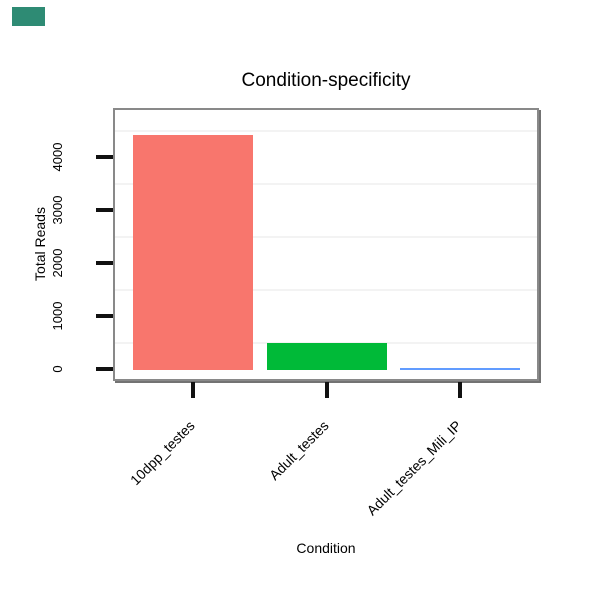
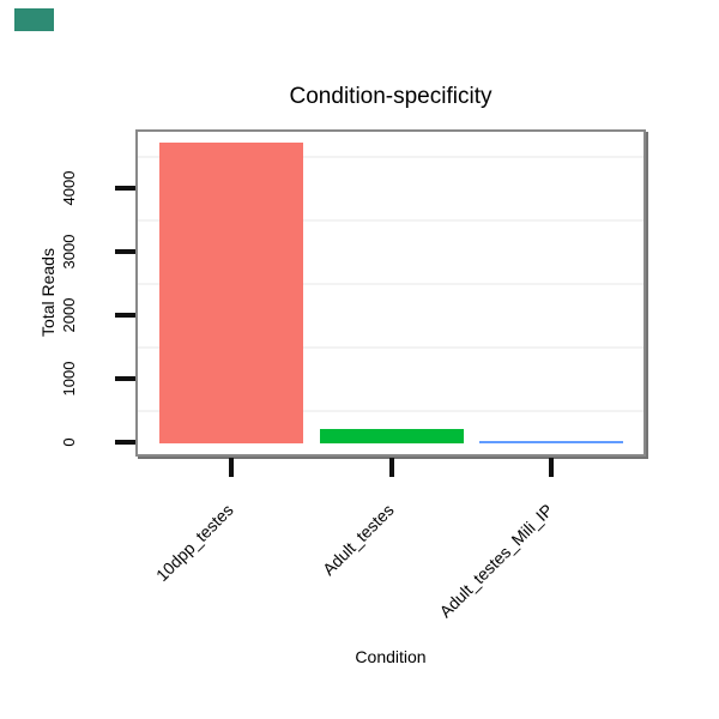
10dpp_testes: 4400 -> 4700
Adult_testes: 500 -> 200
